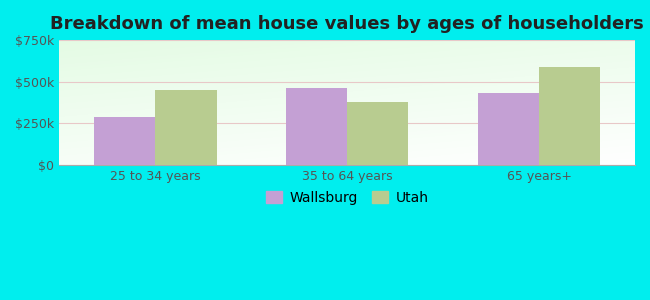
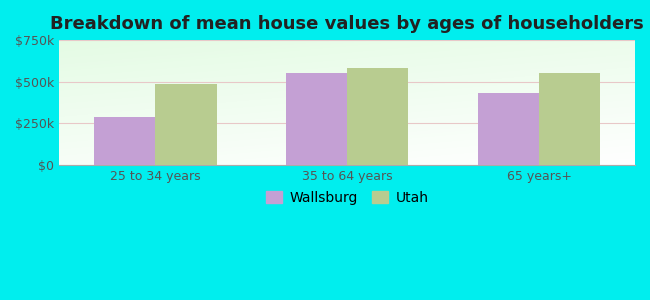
Utah/25 to 34 years: $450k -> $480k
Wallsburg/35 to 64 years: $460k -> $560k
Utah/35 to 64 years: $380k -> $580k
Utah/65 years+: $590k -> $560k
